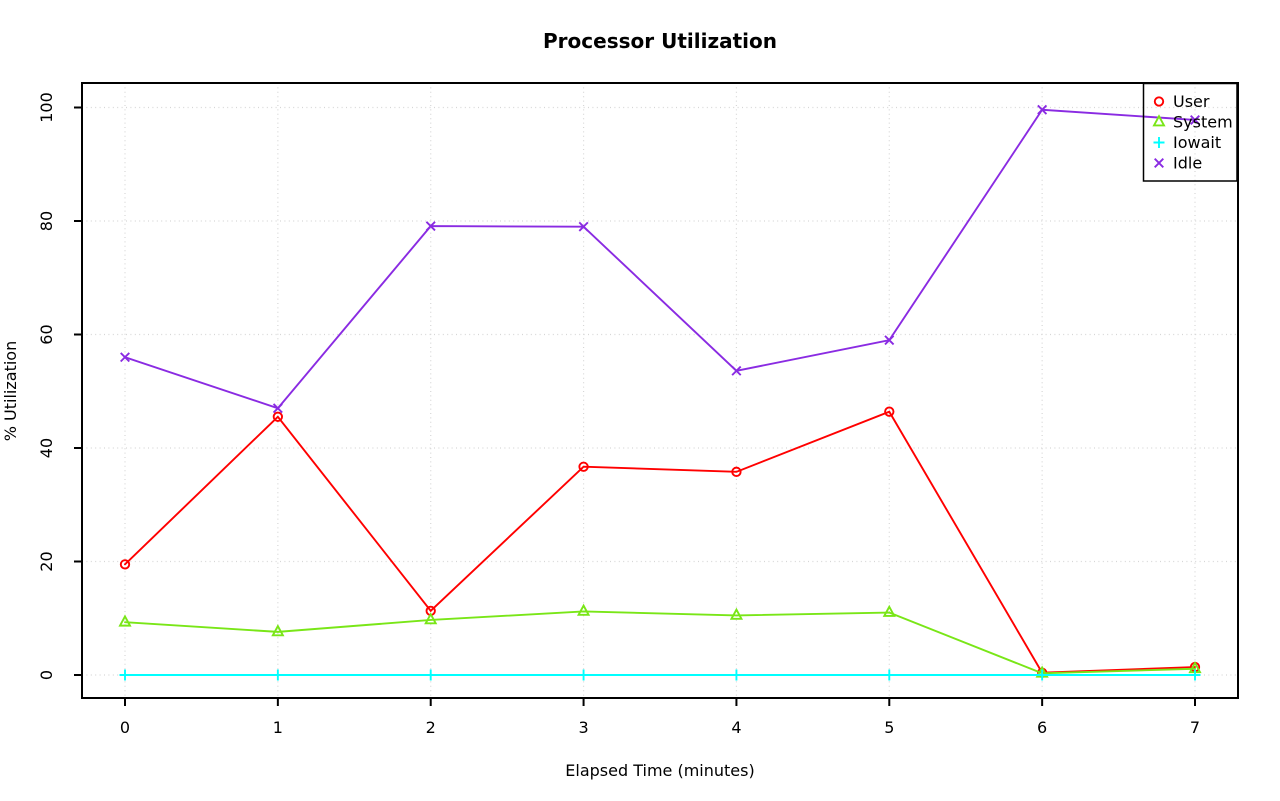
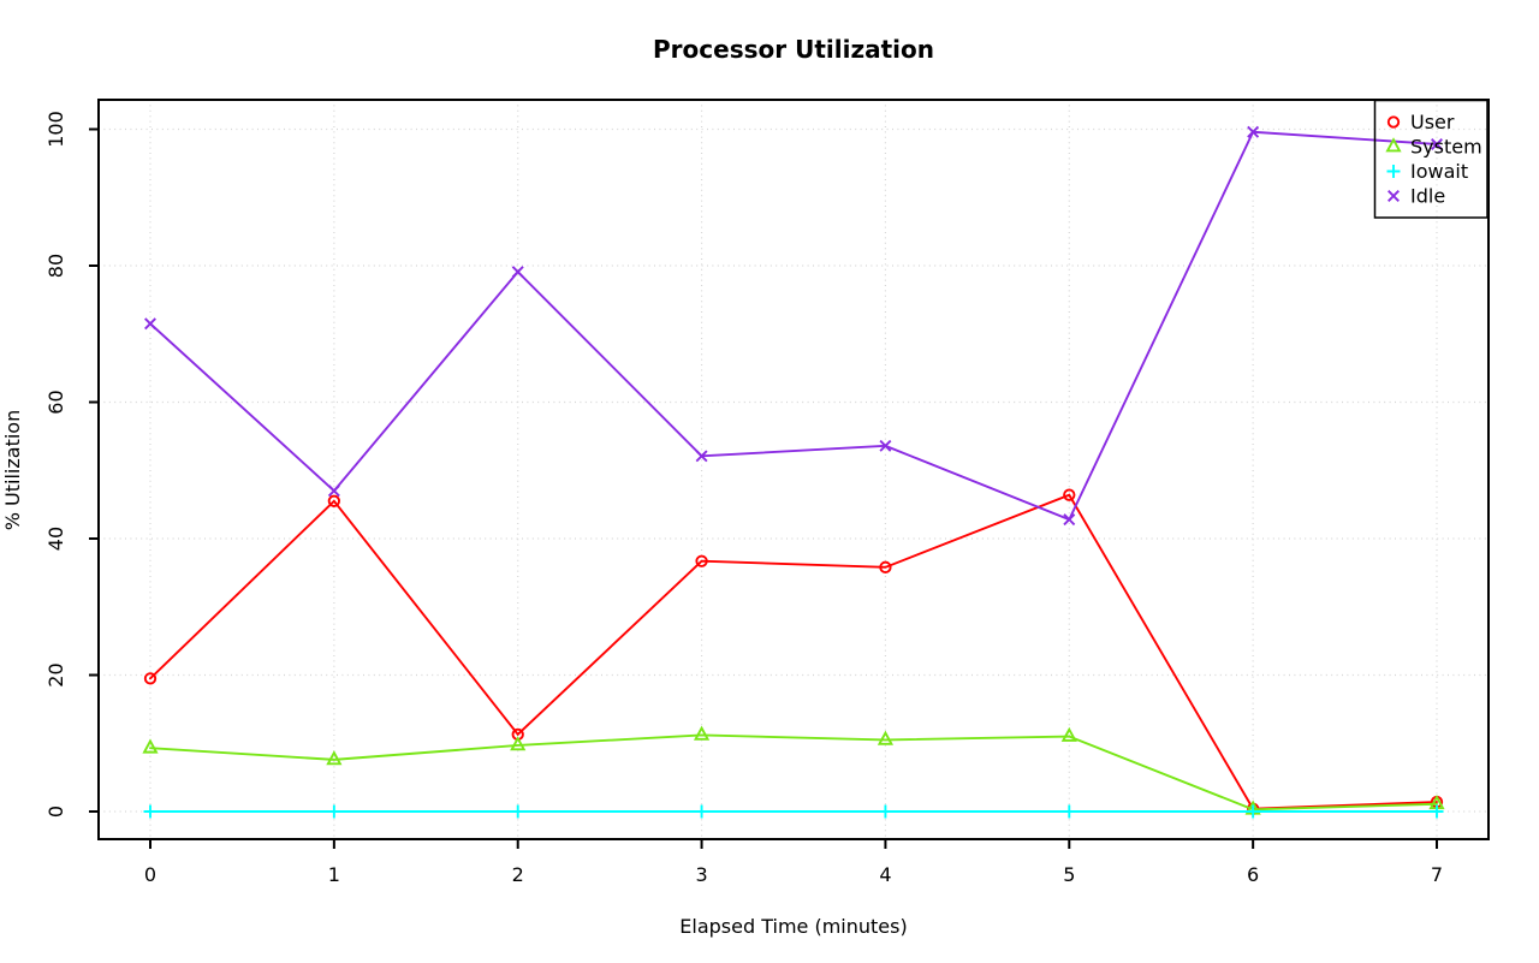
Idle/0: 56 -> 72
Idle/3: 79 -> 52
Idle/5: 59 -> 43
